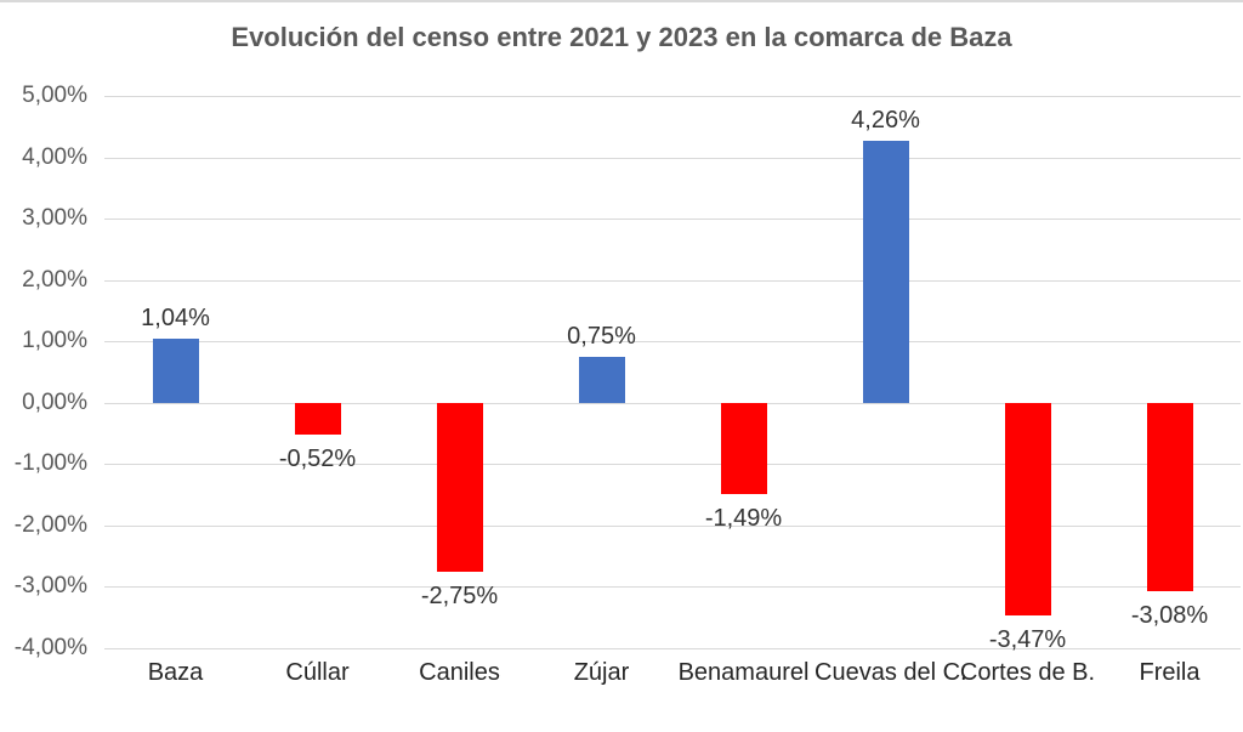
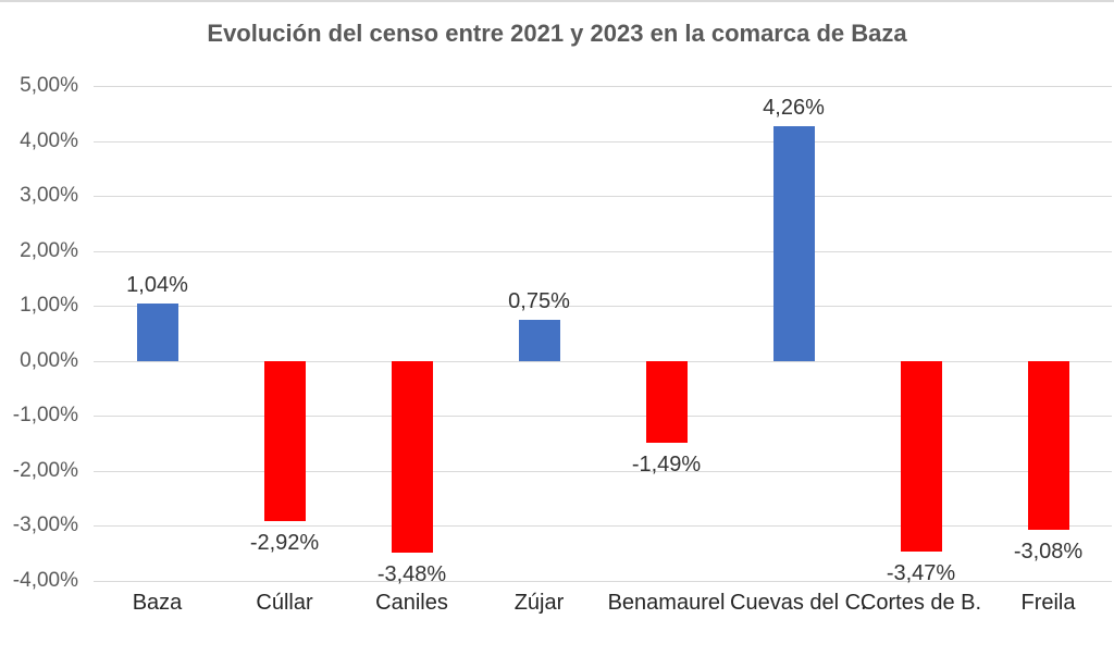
Cúllar: -0,52% -> -2,92%
Caniles: -2,75% -> -3,48%
